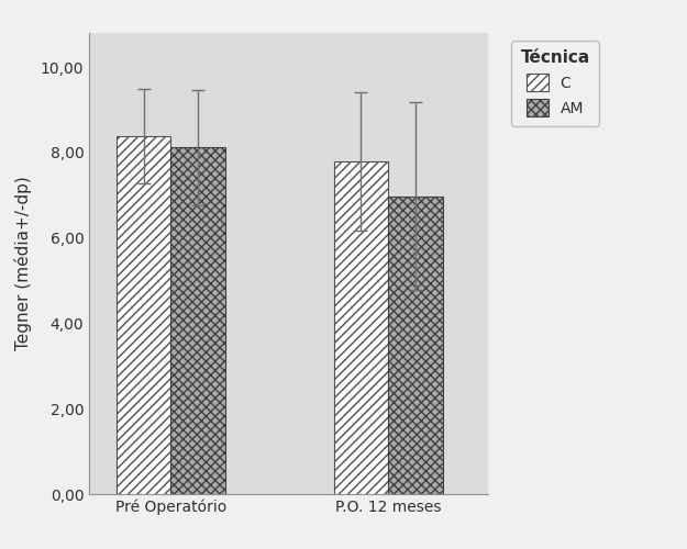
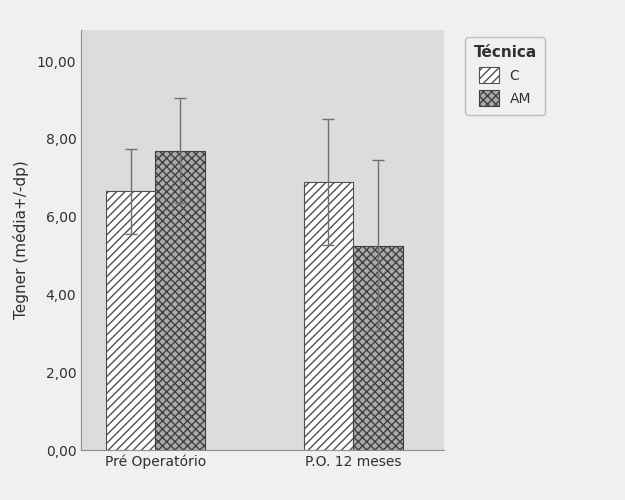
C/Pré Operatório: 8,38 -> 6,65
AM/Pré Operatório: 8,12 -> 7,70
C/P.O. 12 meses: 7,80 -> 6,90
AM/P.O. 12 meses: 6,98 -> 5,25
